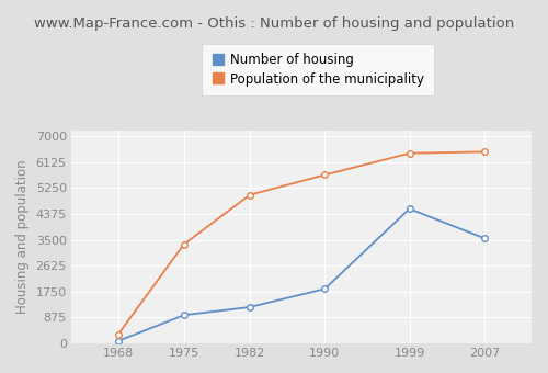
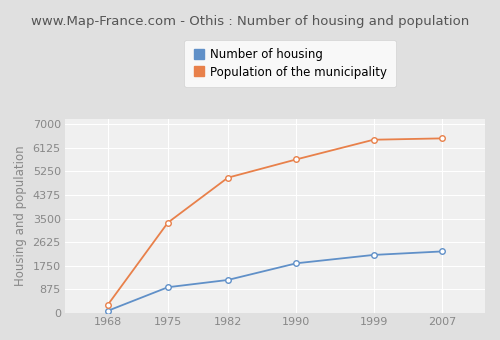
Number of housing/1999: 4550 -> 2150
Number of housing/2007: 3550 -> 2280
